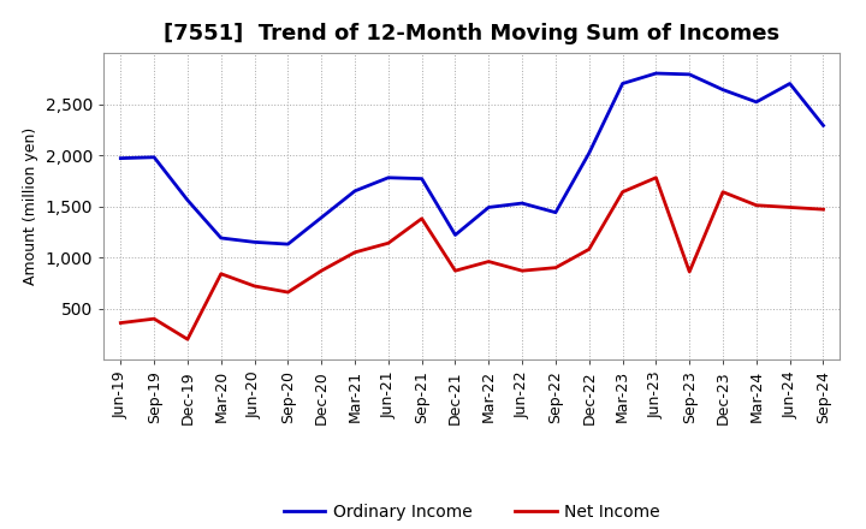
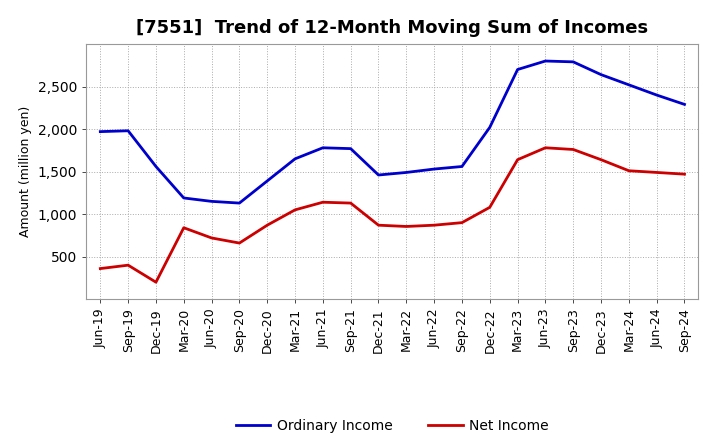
Net Income/Sep-21: 1,380 -> 1,130
Ordinary Income/Dec-21: 1,220 -> 1,460
Net Income/Mar-22: 960 -> 860
Ordinary Income/Sep-22: 1,440 -> 1,560
Net Income/Sep-23: 860 -> 1,760
Ordinary Income/Jun-24: 2,700 -> 2,400
